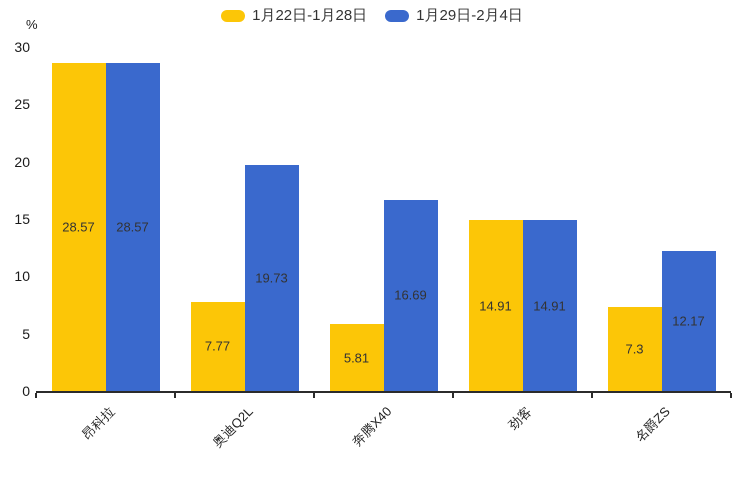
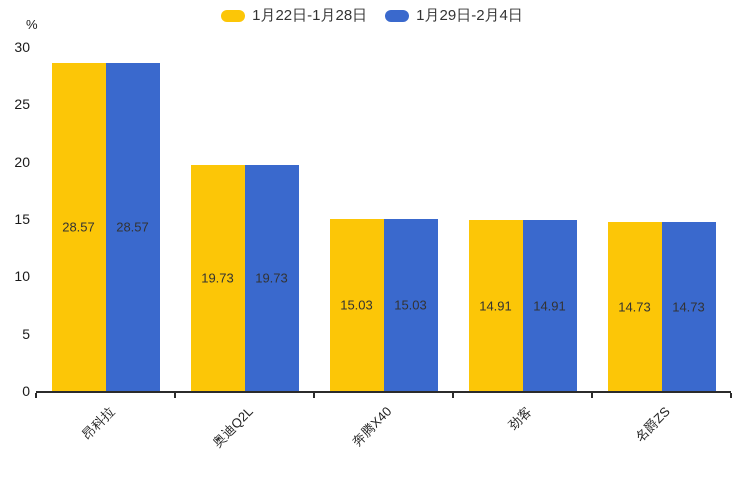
1月22日-1月28日/奥迪Q2L: 7.77 -> 19.73
1月22日-1月28日/奔腾X40: 5.81 -> 15.03
1月29日-2月4日/奔腾X40: 16.69 -> 15.03
1月22日-1月28日/名爵ZS: 7.3 -> 14.73
1月29日-2月4日/名爵ZS: 12.17 -> 14.73
